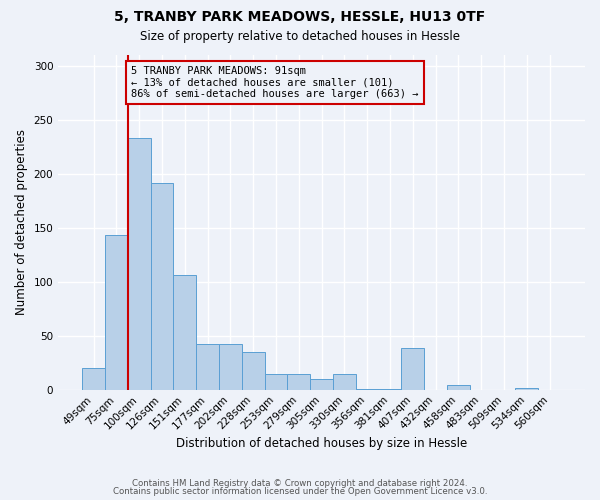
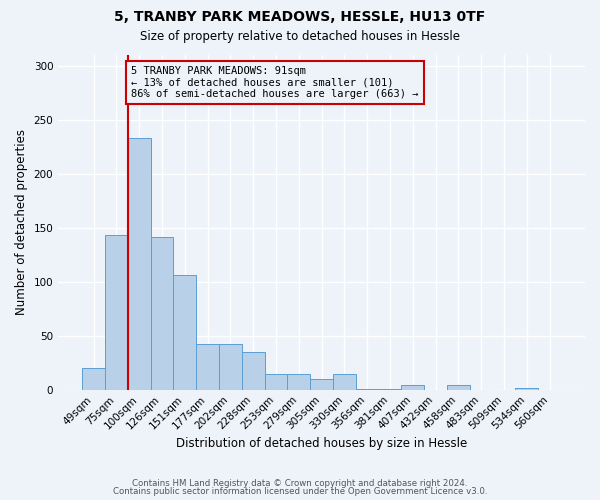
126sqm: 191 -> 141
407sqm: 39 -> 4
